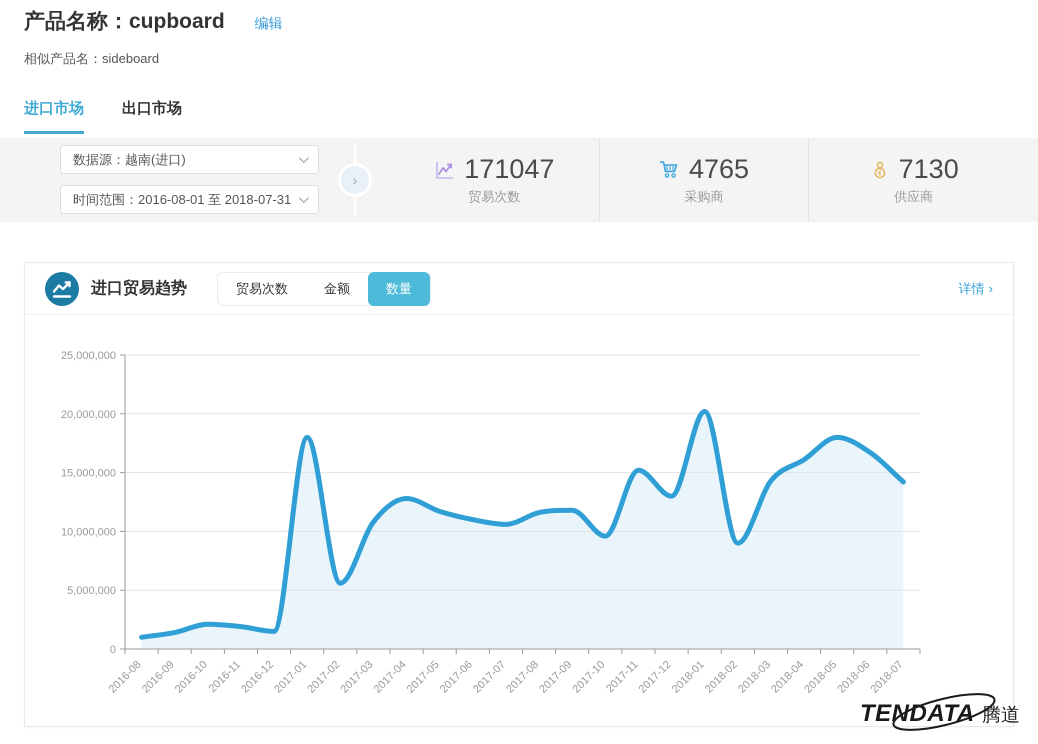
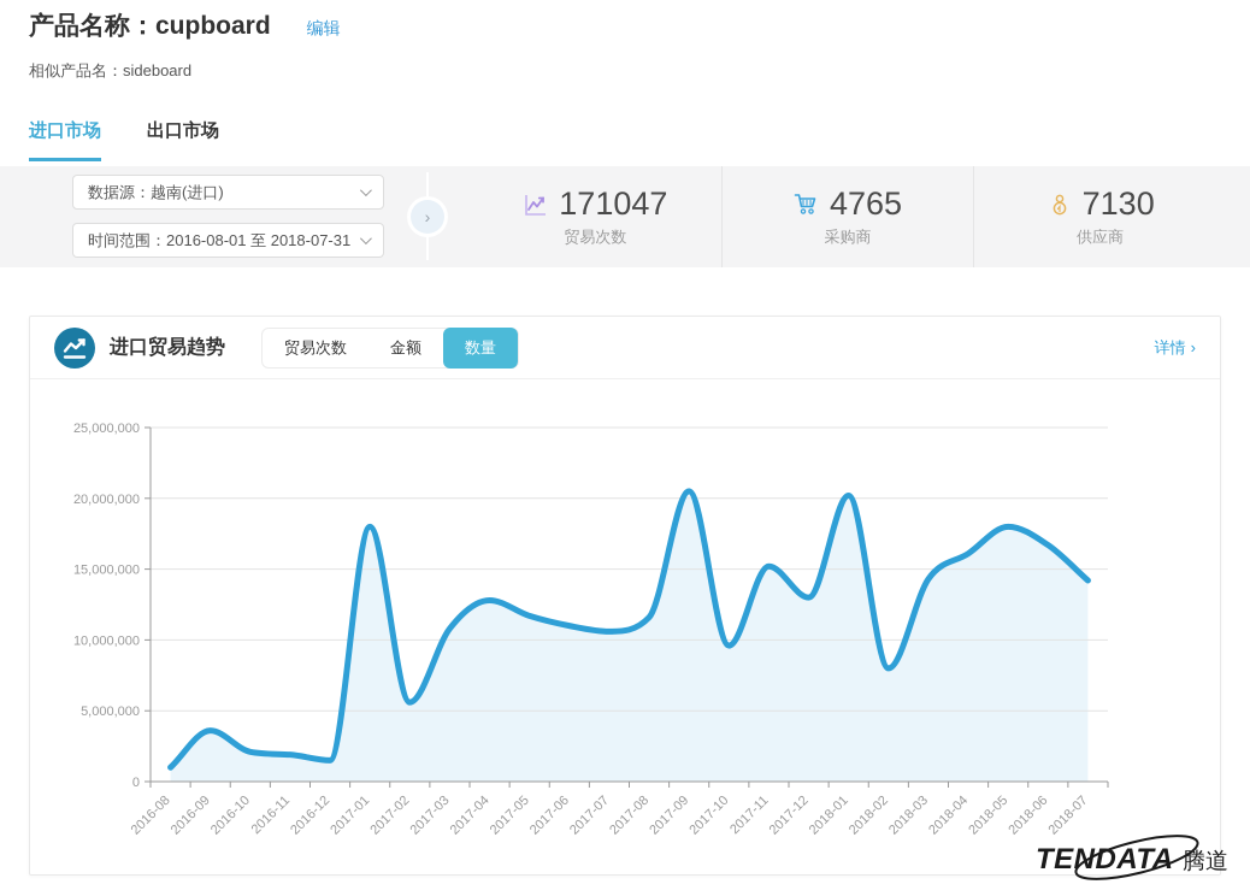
2016-09: 1400000 -> 3600000
2017-09: 11800000 -> 20500000
2018-02: 9000000 -> 8000000
